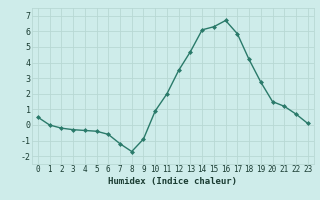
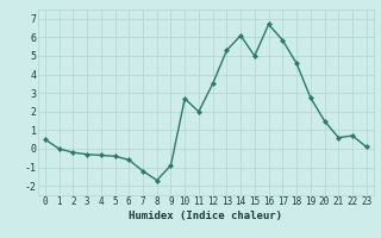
10: 0.9 -> 2.7
13: 4.7 -> 5.3
15: 6.3 -> 5.0
18: 4.2 -> 4.6
21: 1.2 -> 0.6
